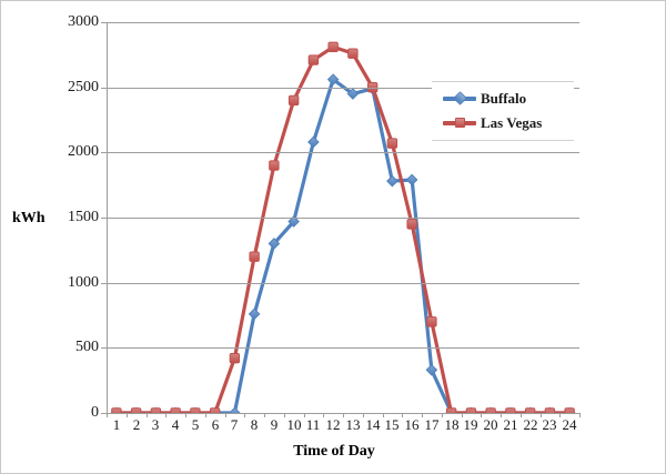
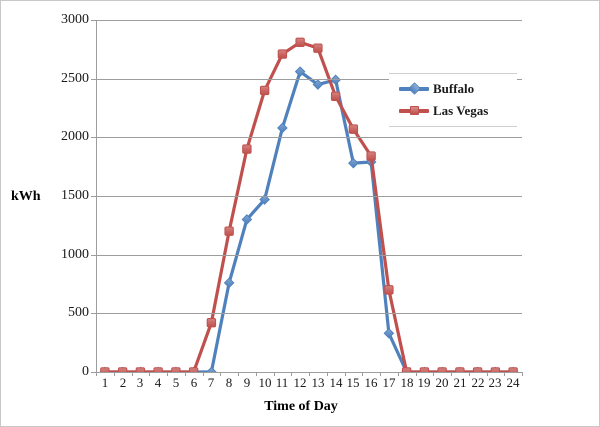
Las Vegas/14: 2500 -> 2350
Las Vegas/16: 1450 -> 1840
